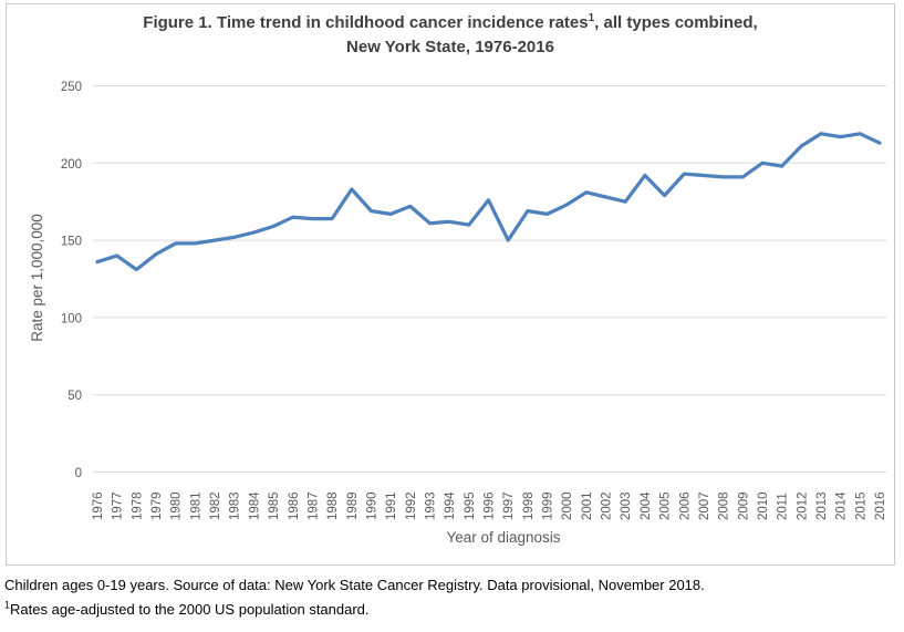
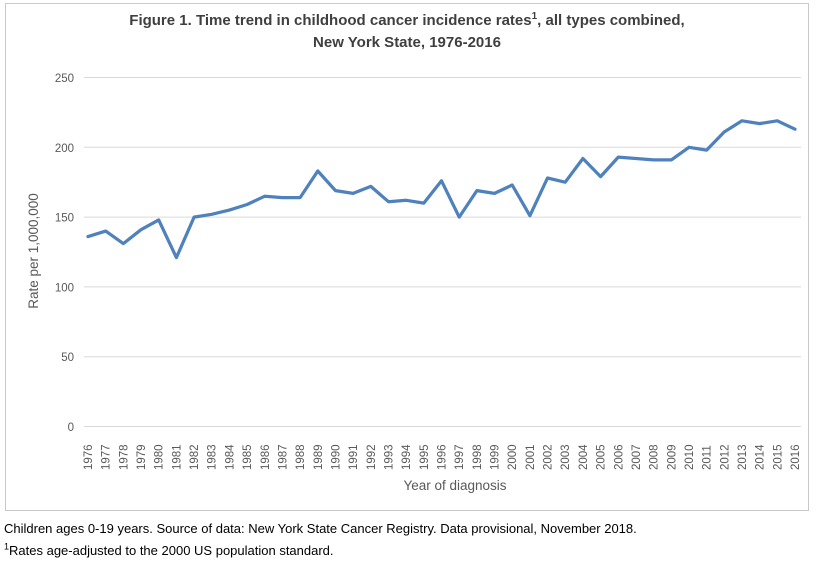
1981: 148 -> 121
2001: 181 -> 151
